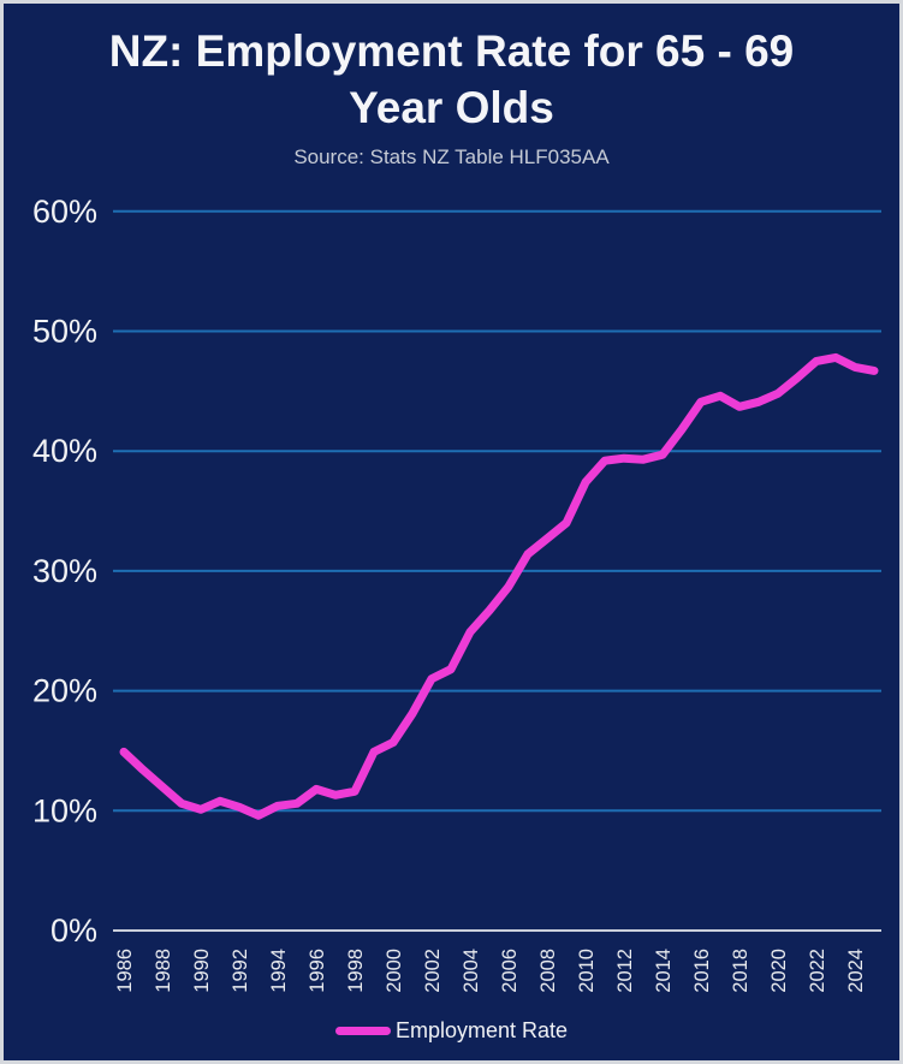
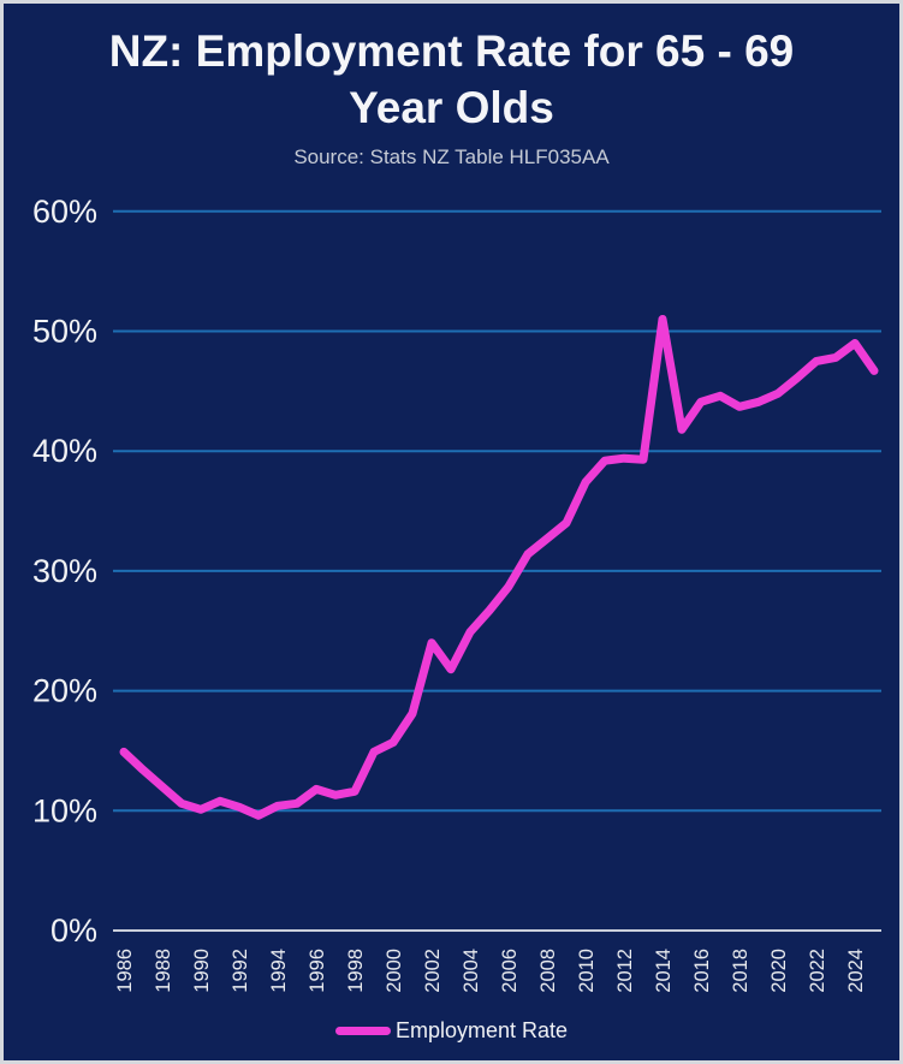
2002: 21% -> 24%
2014: 40% -> 51%
2024: 47% -> 49%
